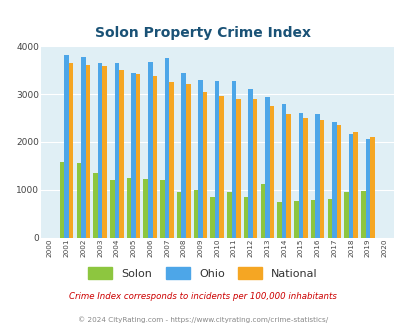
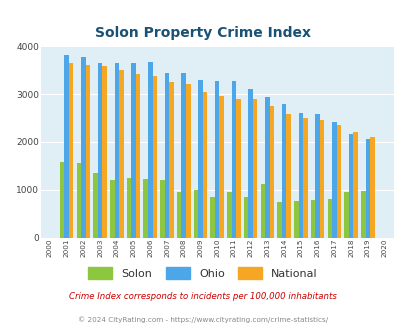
Ohio/2005: 3450 -> 3640
Ohio/2007: 3750 -> 3450
